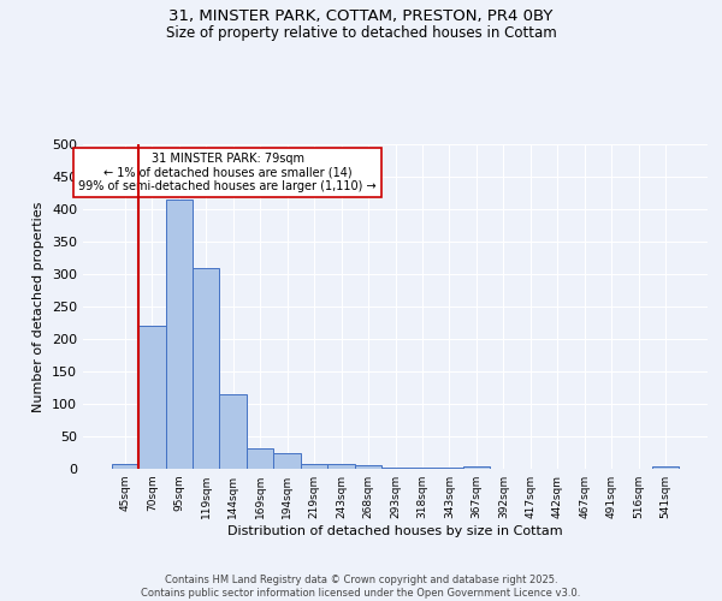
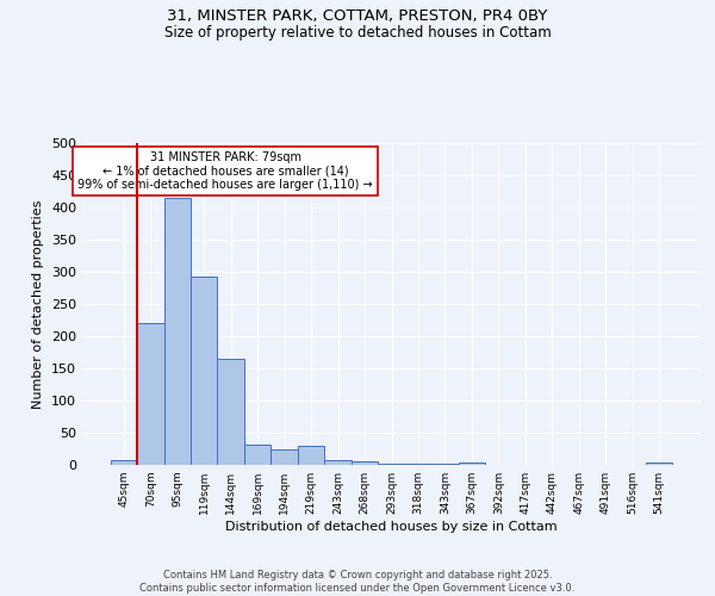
119sqm: 310 -> 292
144sqm: 115 -> 164
219sqm: 8 -> 30
